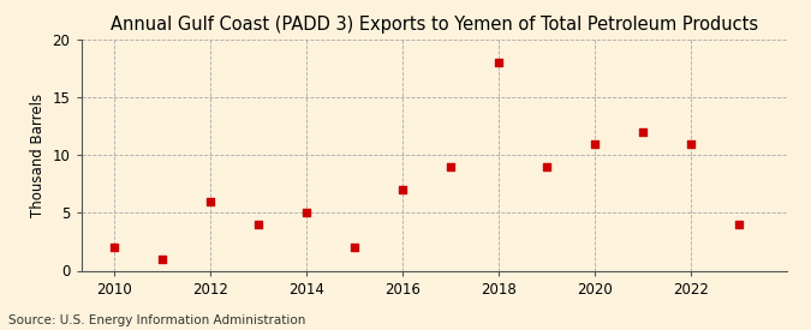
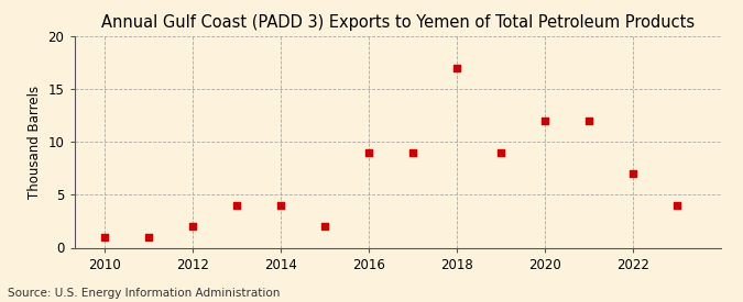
2010: 2 -> 1
2012: 6 -> 2
2014: 5 -> 4
2016: 7 -> 9
2018: 18 -> 17
2020: 11 -> 12
2022: 11 -> 7
